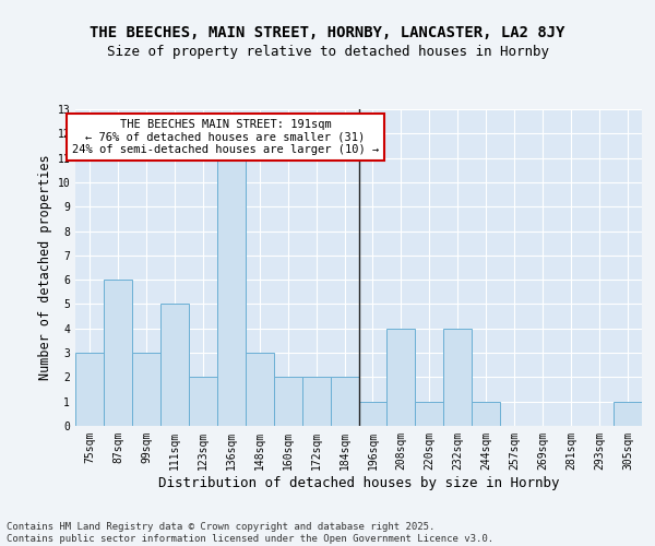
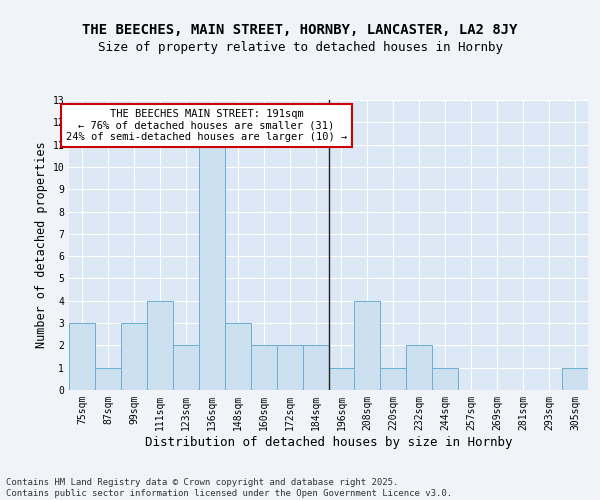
87sqm: 6 -> 1
111sqm: 5 -> 4
232sqm: 4 -> 2
